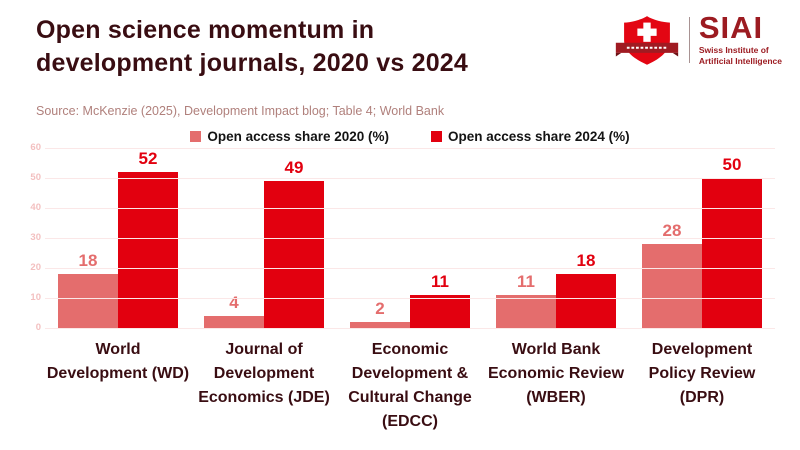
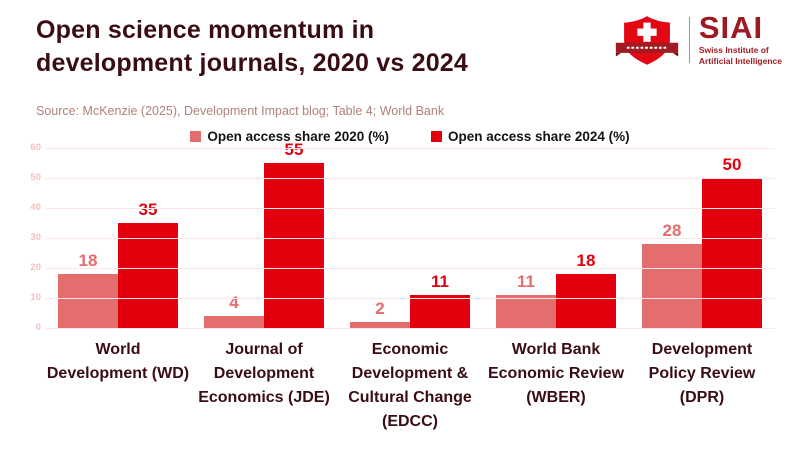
Open access share 2024 (%)/World Development (WD): 52 -> 35
Open access share 2024 (%)/Journal of Development Economics (JDE): 49 -> 55
